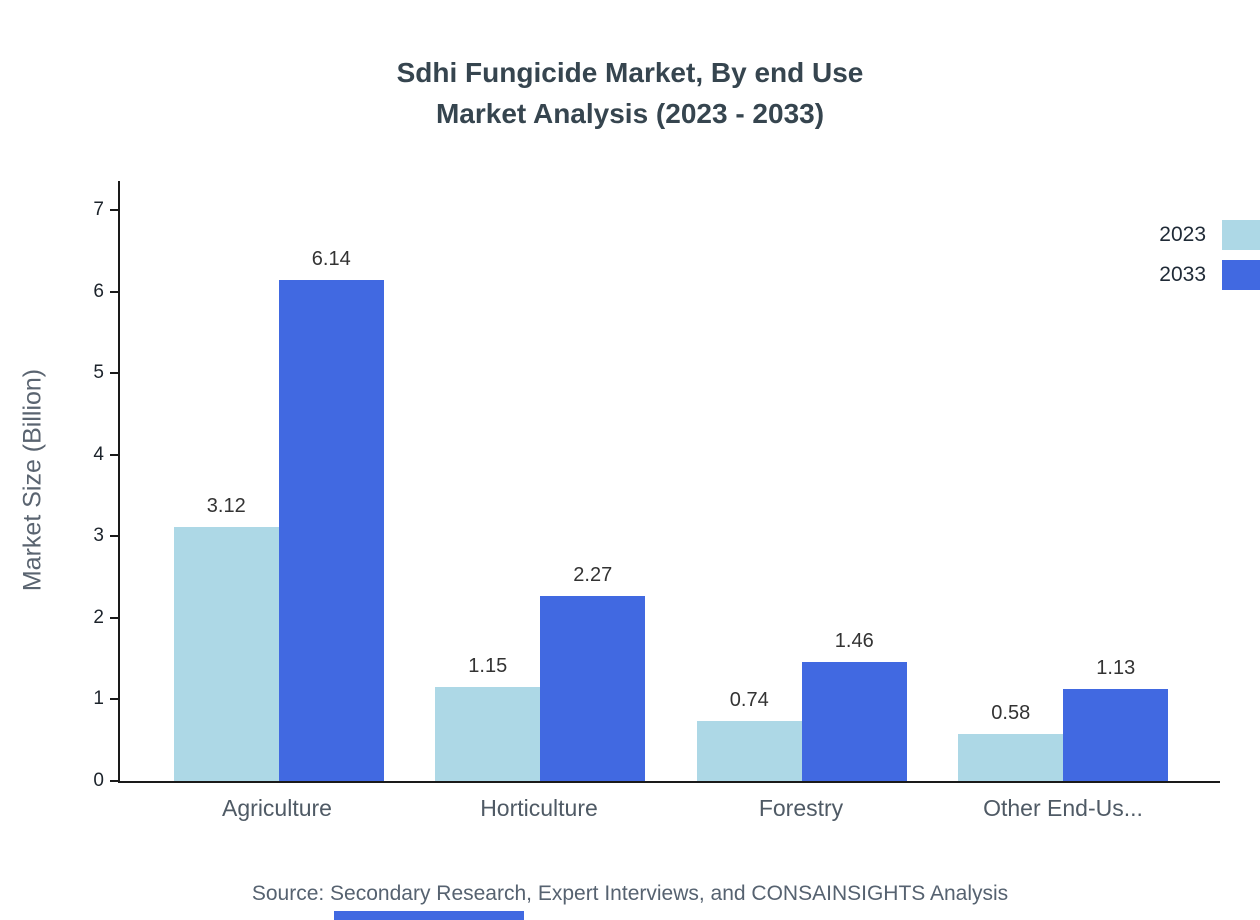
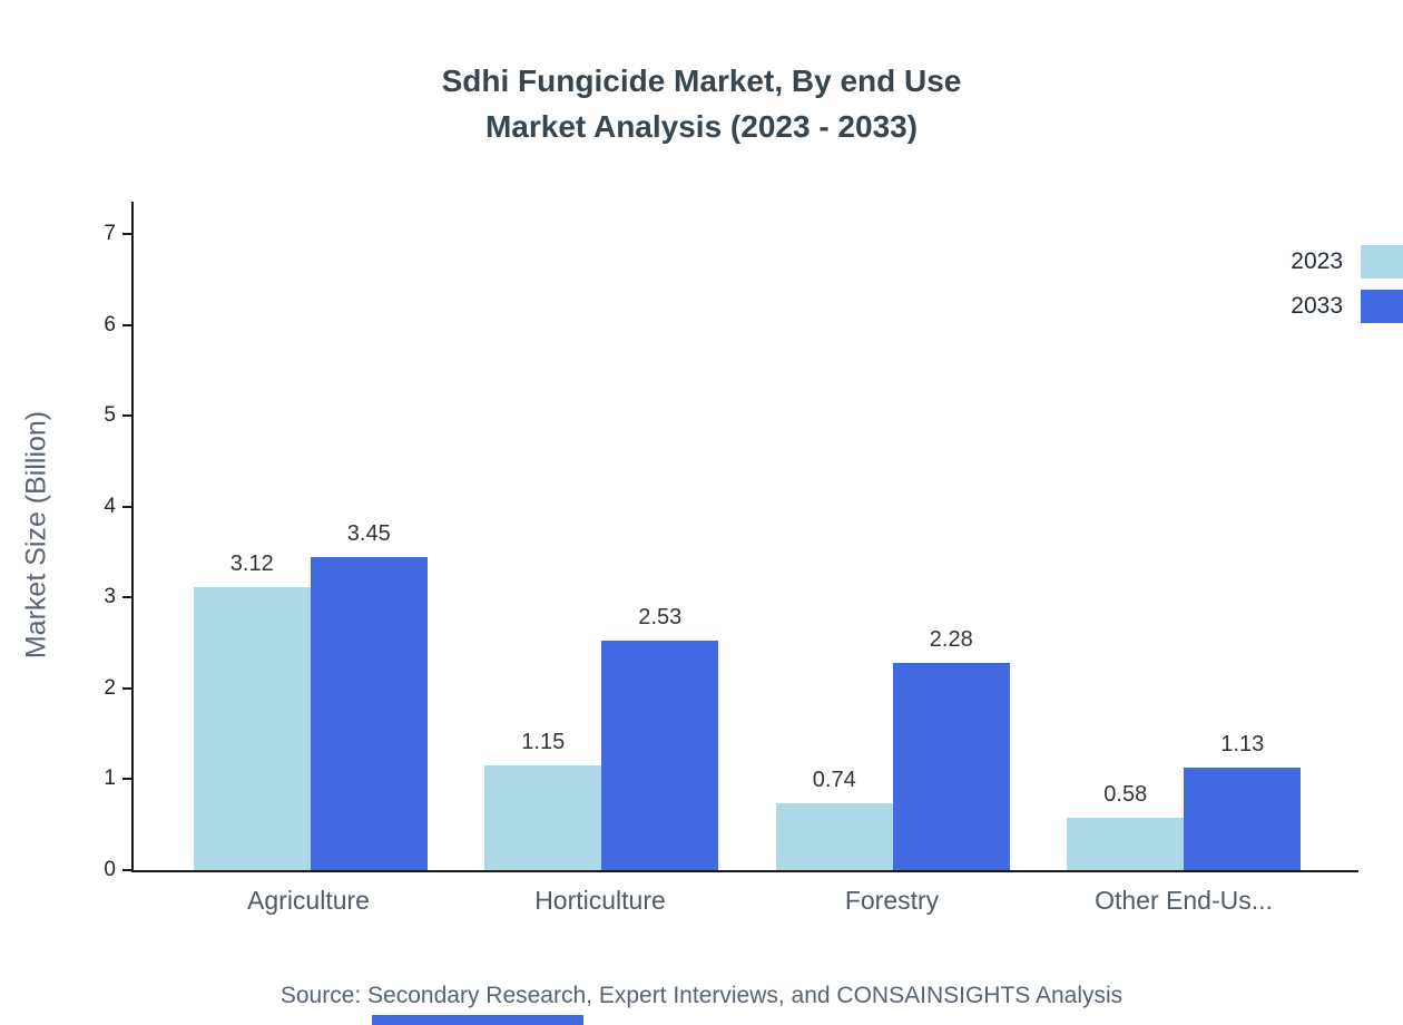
2033/Agriculture: 6.14 -> 3.45
2033/Horticulture: 2.27 -> 2.53
2033/Forestry: 1.46 -> 2.28
